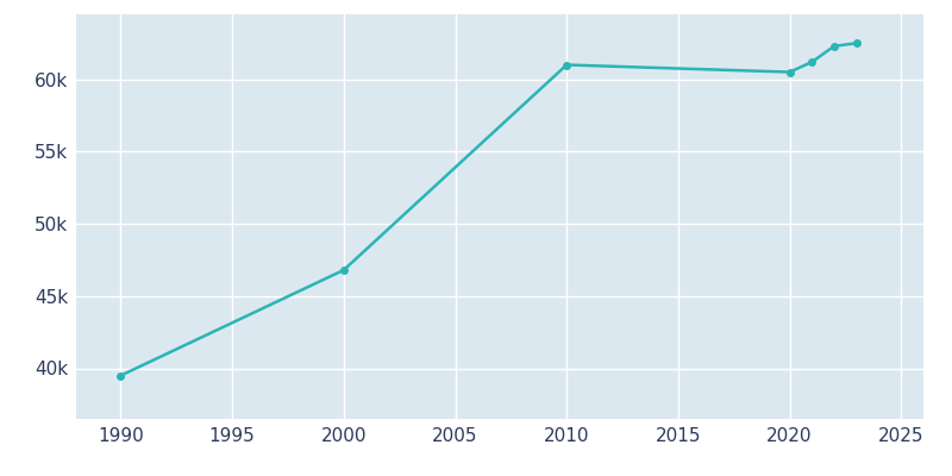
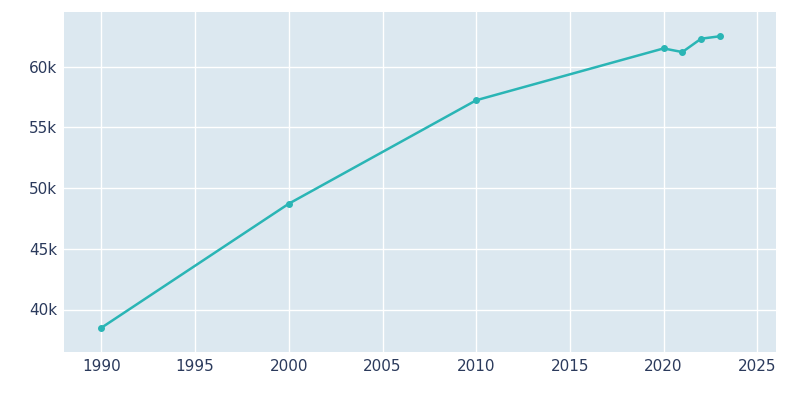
1990: 39.5k -> 38.5k
2000: 46.8k -> 48.7k
2010: 61.0k -> 57.2k
2020: 60.5k -> 61.5k
